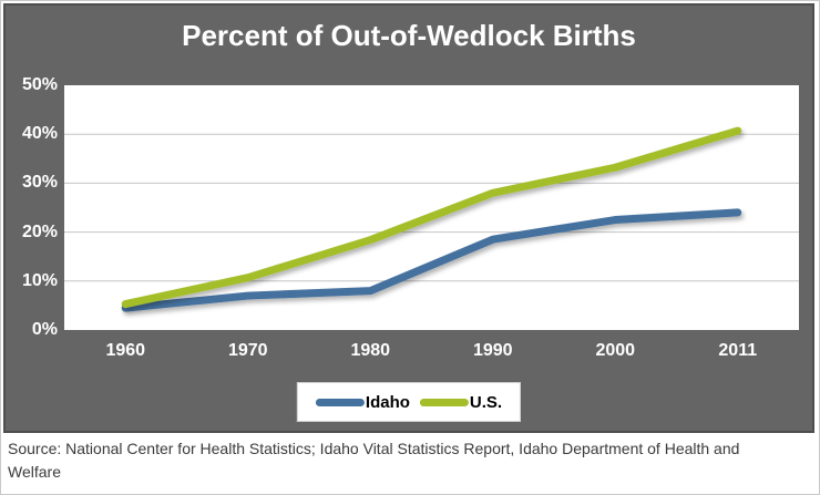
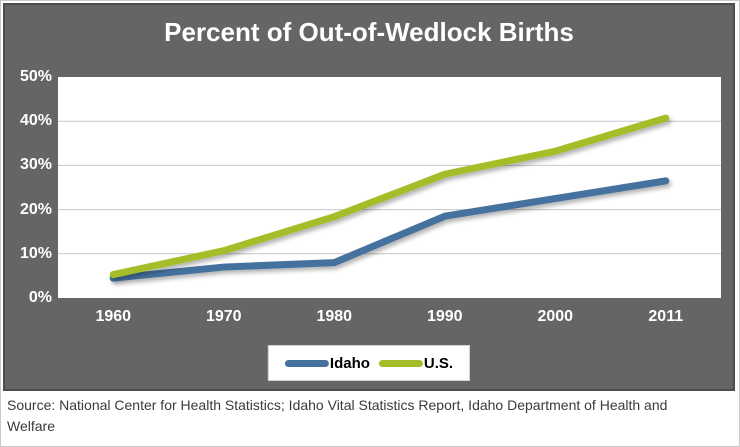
Idaho/2011: 24% -> 26%
